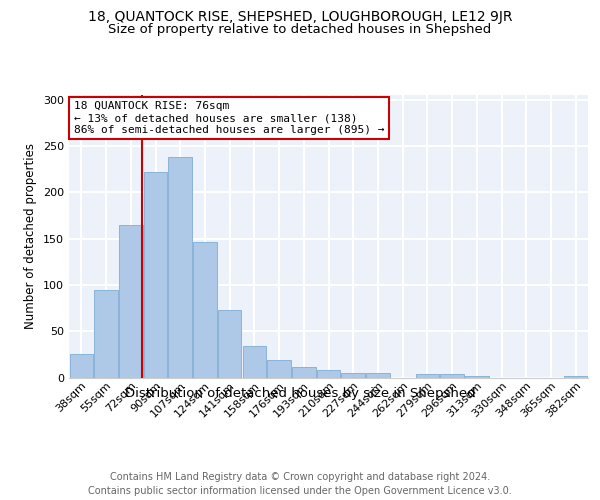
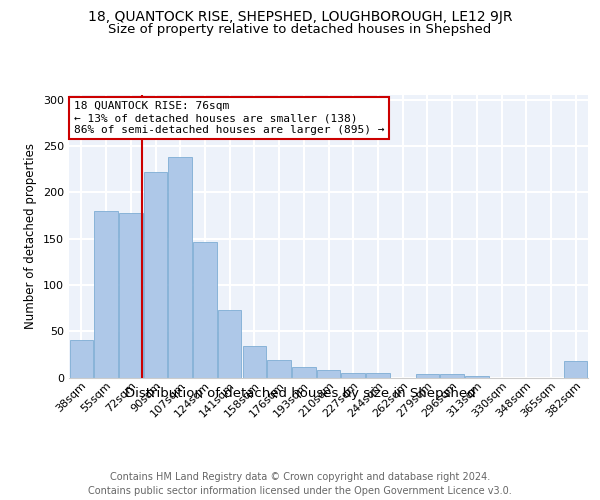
38sqm: 25 -> 40
55sqm: 95 -> 180
72sqm: 165 -> 178
382sqm: 2 -> 18
